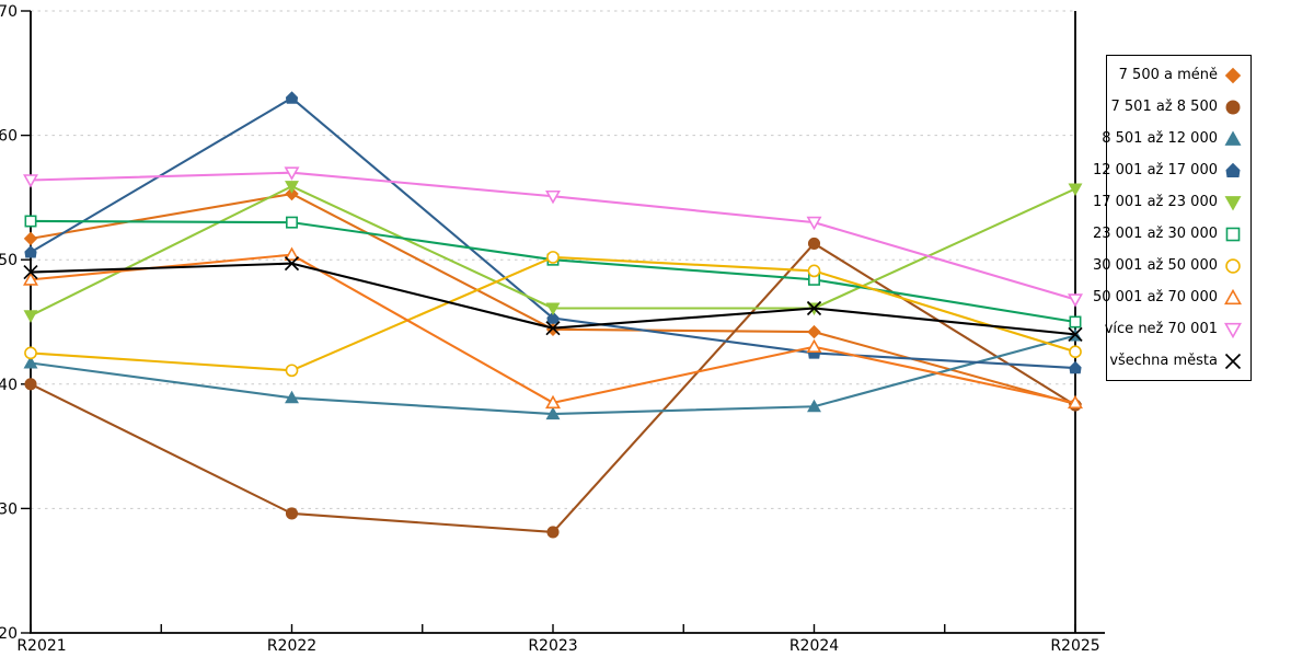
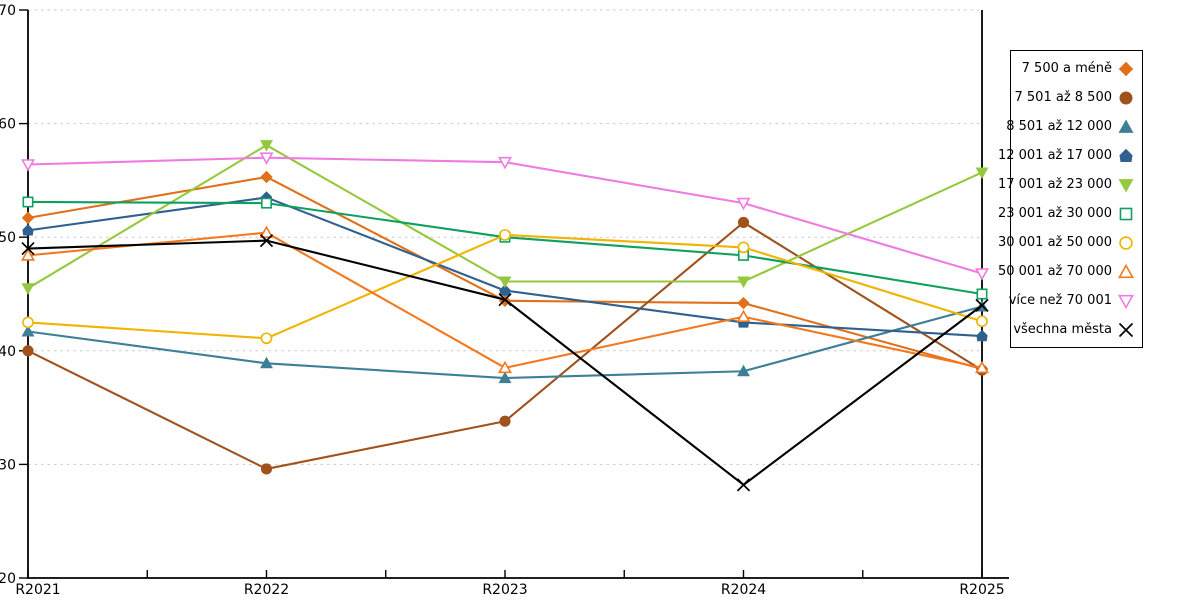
12 001 až 17 000/R2022: 63.0 -> 53.5
17 001 až 23 000/R2022: 55.9 -> 58.1
7 501 až 8 500/R2023: 28.1 -> 33.8
více než 70 001/R2023: 55.1 -> 56.6
všechna města/R2024: 46.1 -> 28.2
